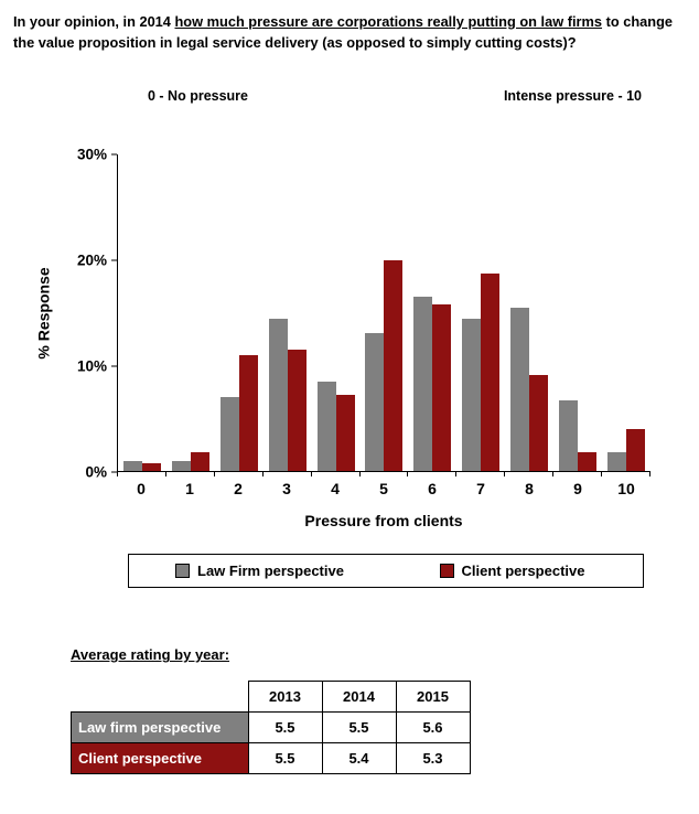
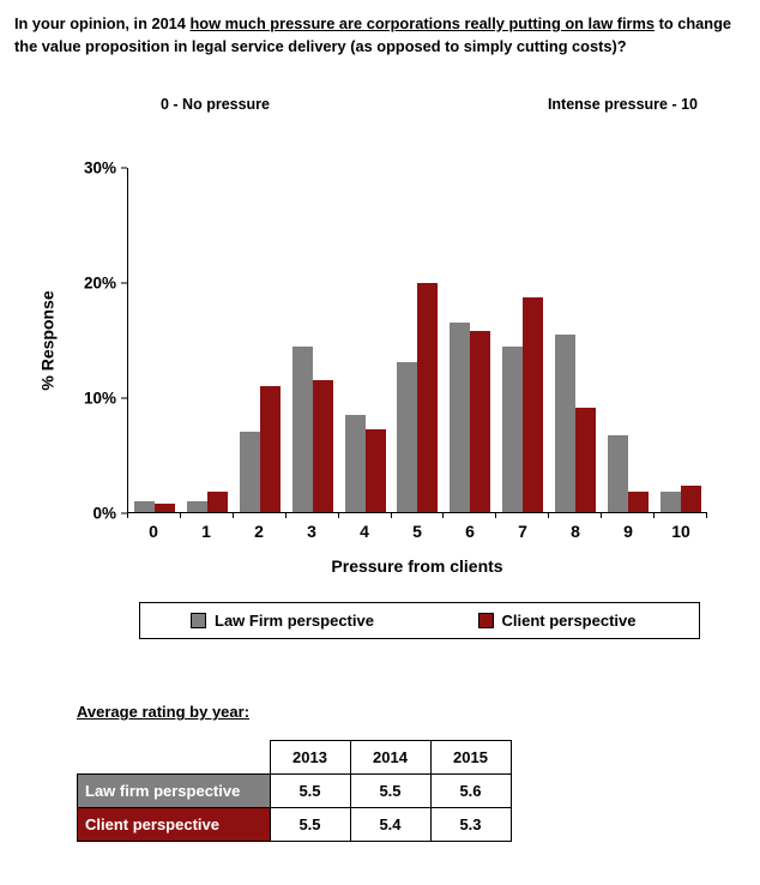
Client perspective/10: 4% -> 2%
